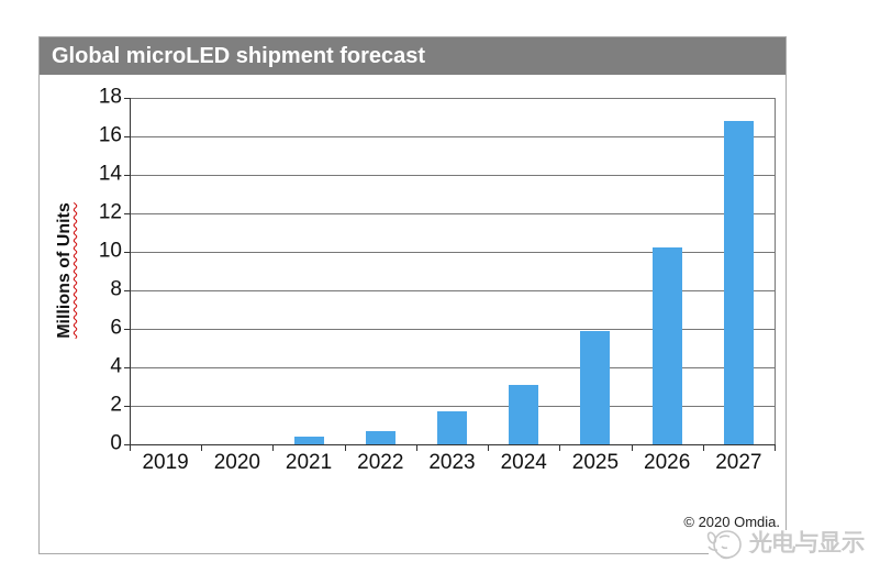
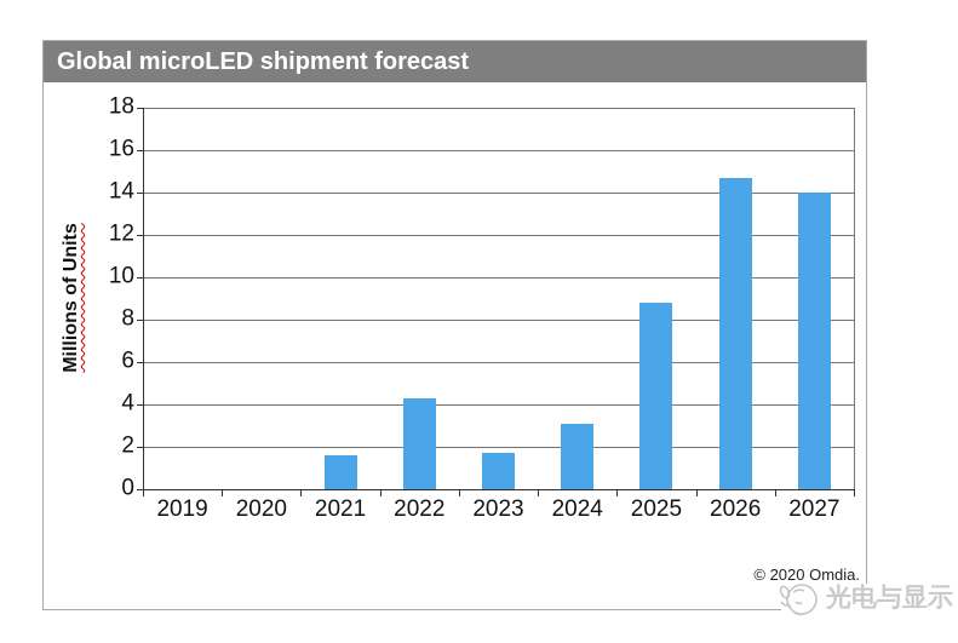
2021: 0.4 -> 1.6
2022: 0.7 -> 4.3
2025: 5.9 -> 8.8
2026: 10.2 -> 14.7
2027: 16.8 -> 14.0
